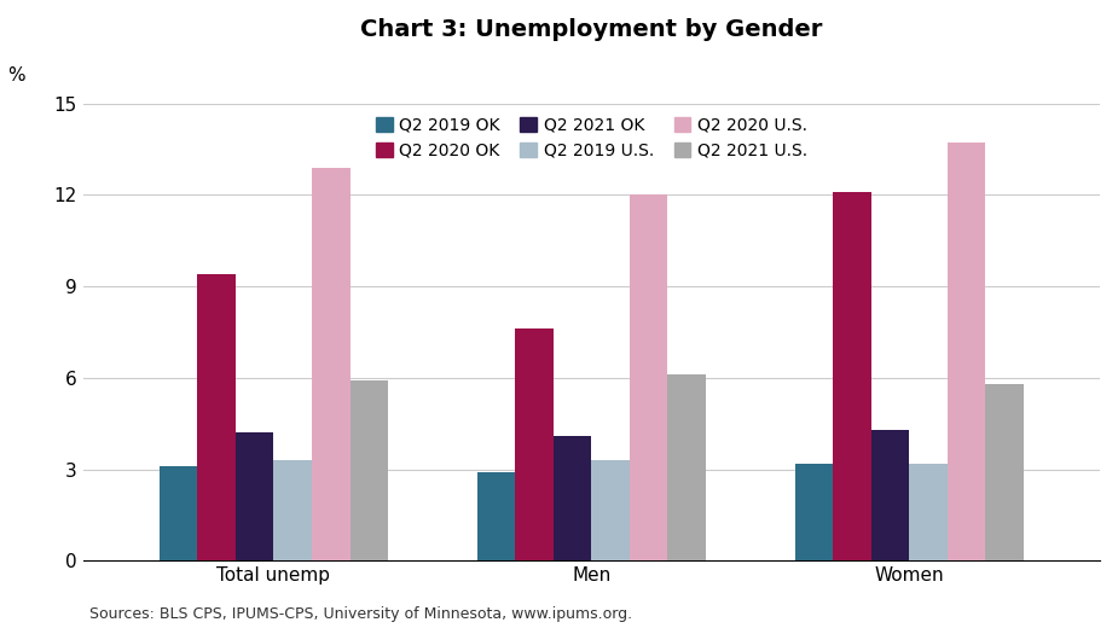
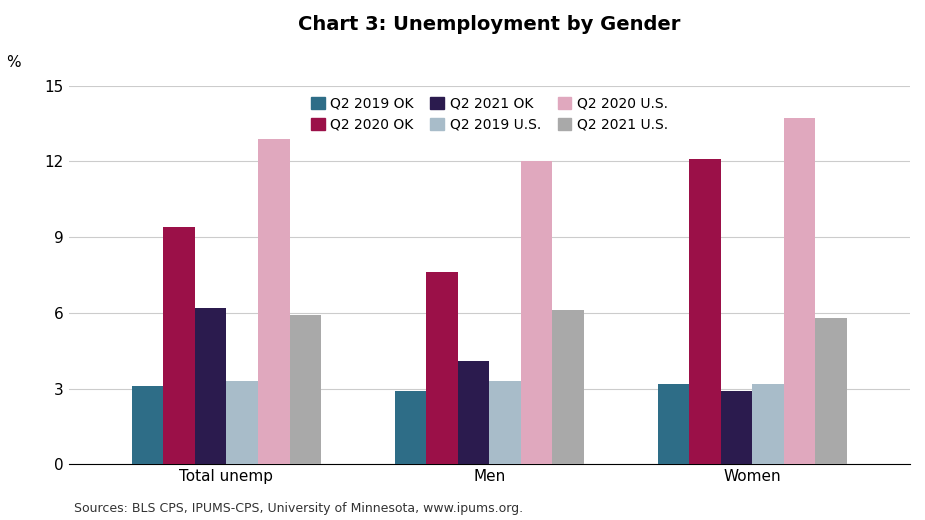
Q2 2021 OK/Total unemp: 4.2 -> 6.2
Q2 2021 OK/Women: 4.3 -> 2.9
